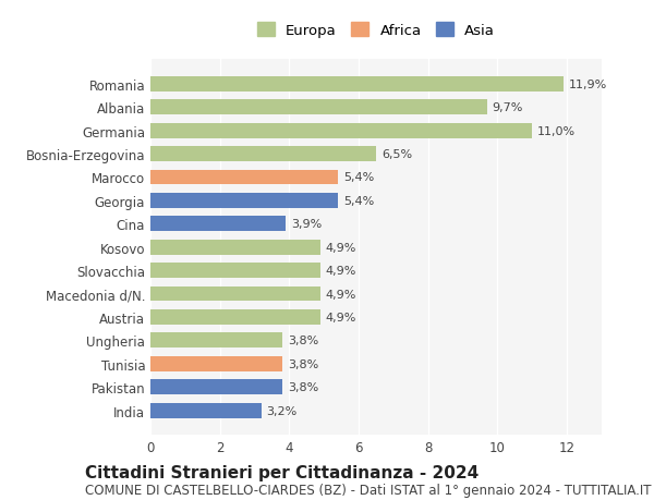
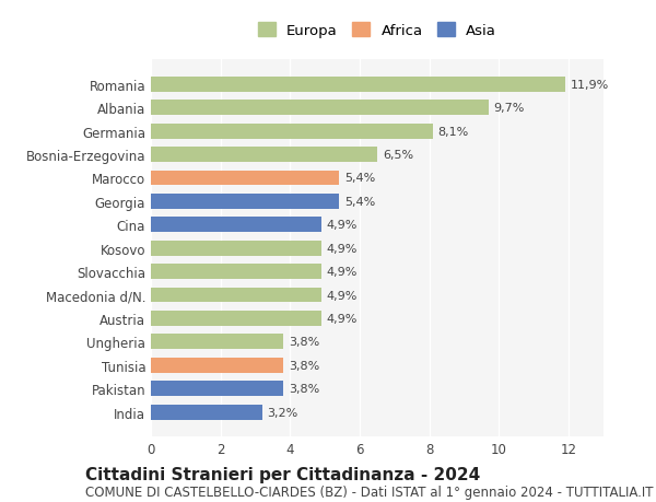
Germania: 11,0% -> 8,1%
Cina: 3,9% -> 4,9%
